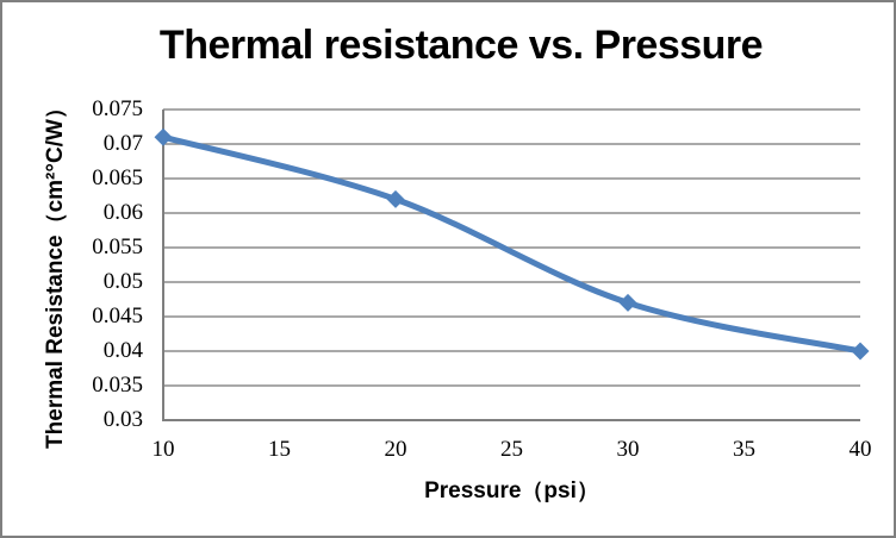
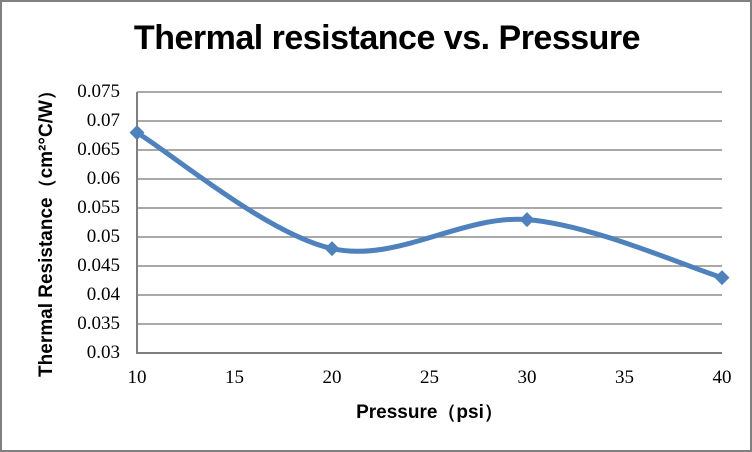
10: 0.071 -> 0.068
20: 0.062 -> 0.048
30: 0.047 -> 0.053
40: 0.040 -> 0.043
